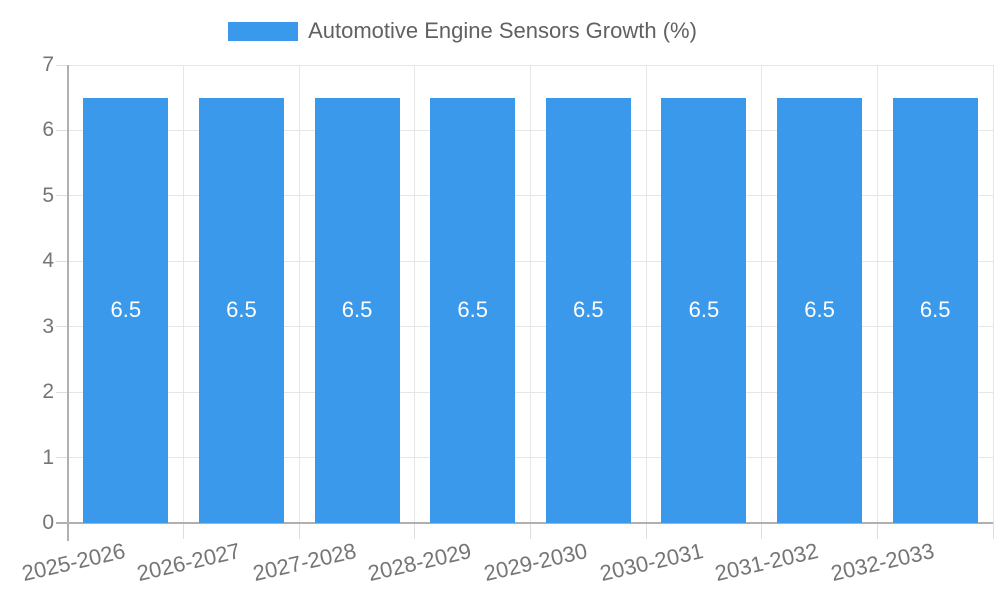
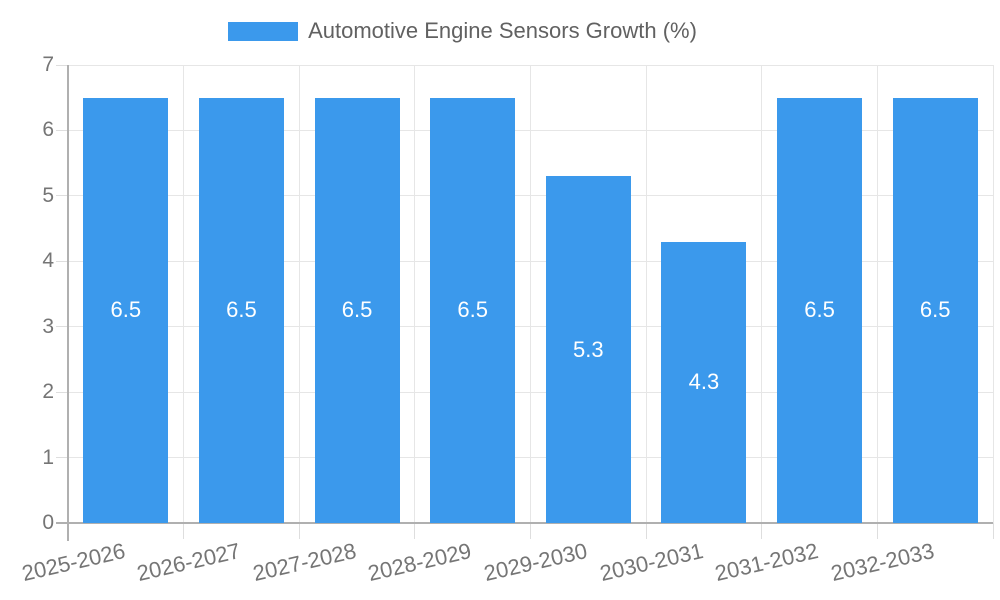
2029-2030: 6.5 -> 5.3
2030-2031: 6.5 -> 4.3
